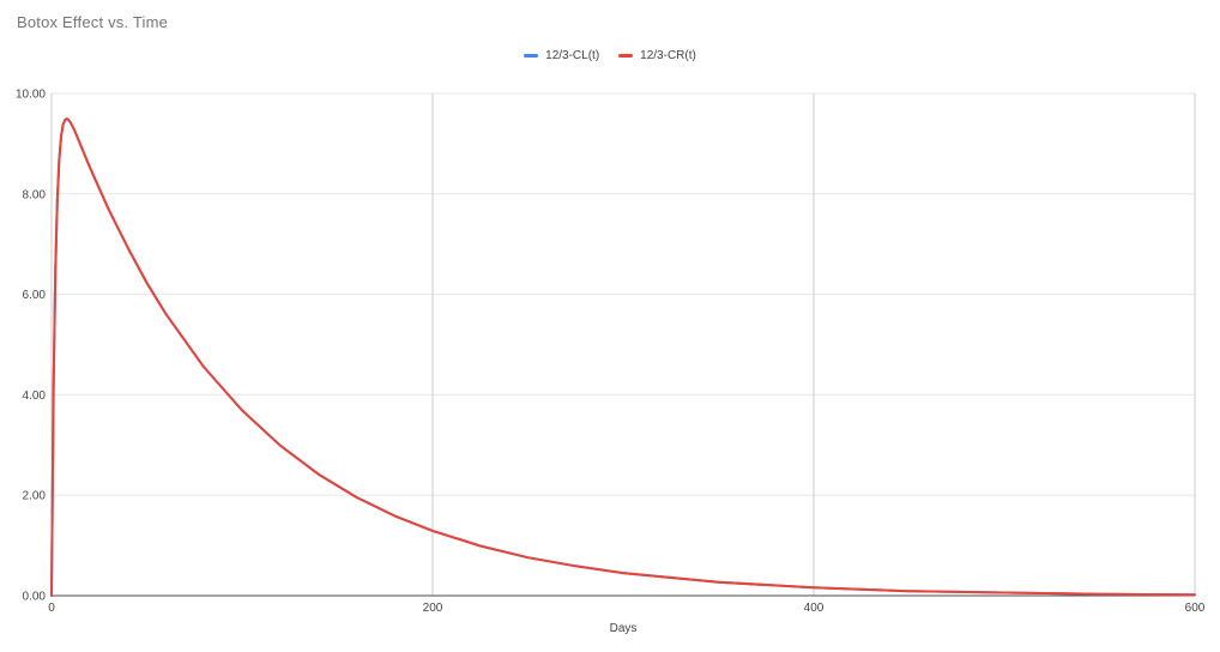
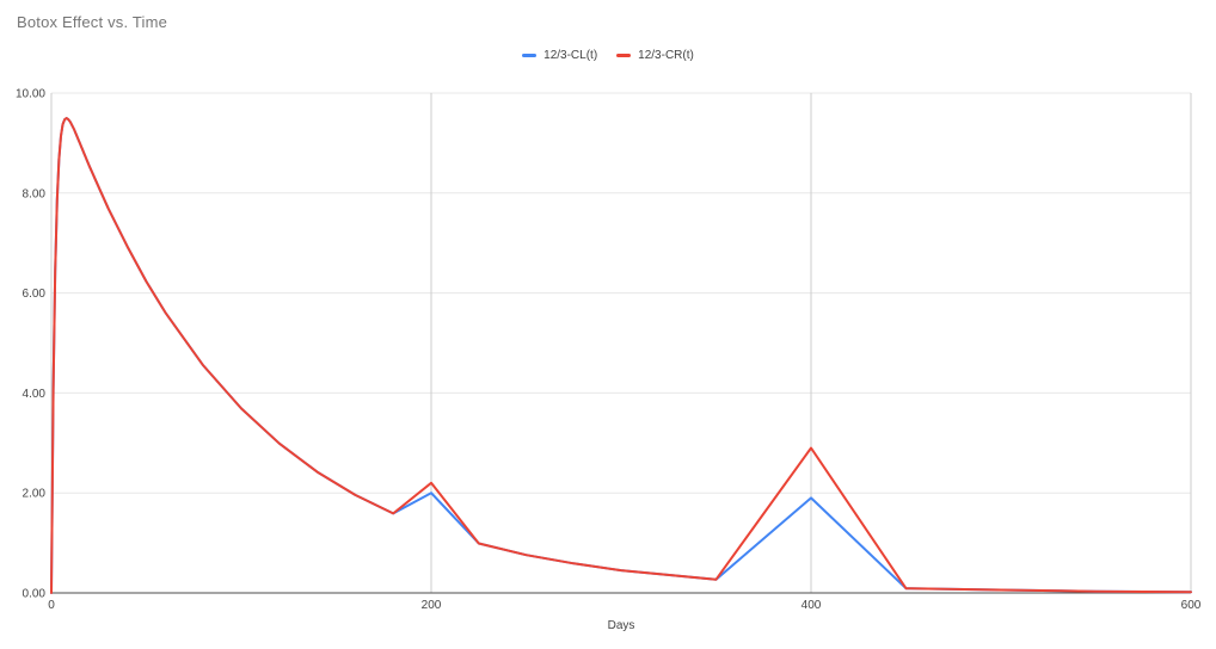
12/3-CL(t)/200: 1.3 -> 2.0
12/3-CR(t)/200: 1.3 -> 2.2
12/3-CL(t)/400: 0.2 -> 1.9
12/3-CR(t)/400: 0.2 -> 2.9
